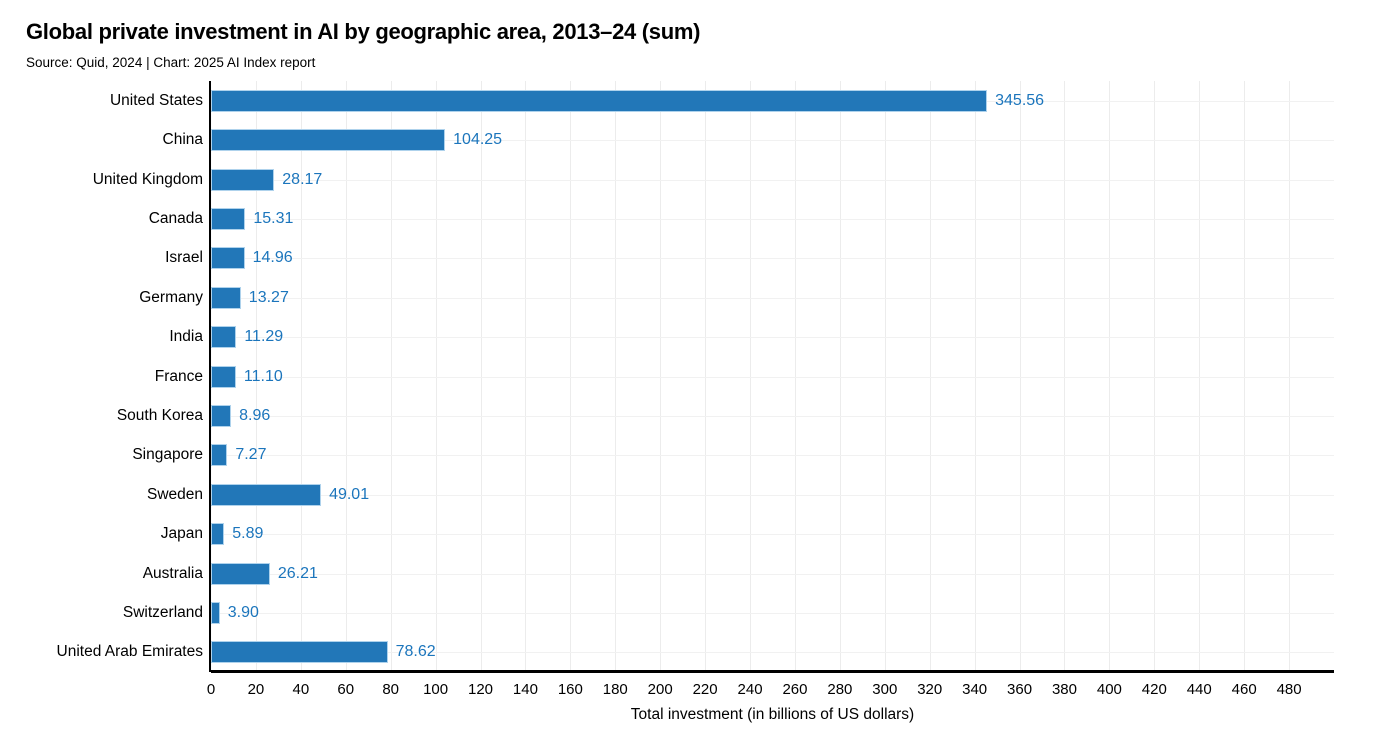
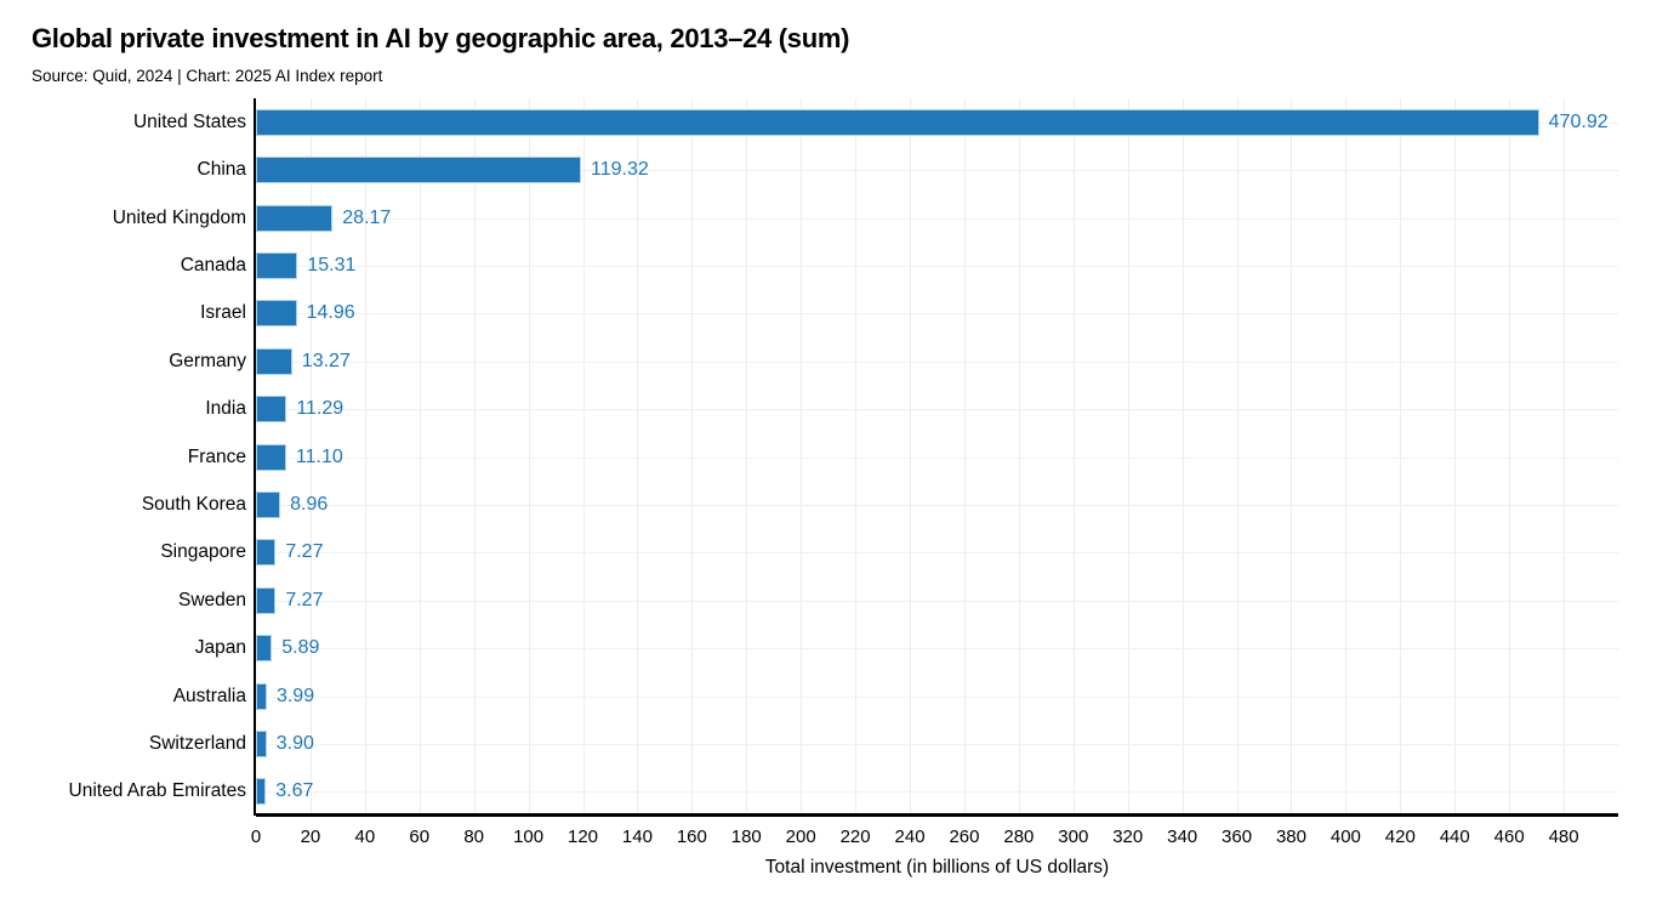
United States: 345.56 -> 470.92
China: 104.25 -> 119.32
Sweden: 49.01 -> 7.27
Australia: 26.21 -> 3.99
United Arab Emirates: 78.62 -> 3.67
